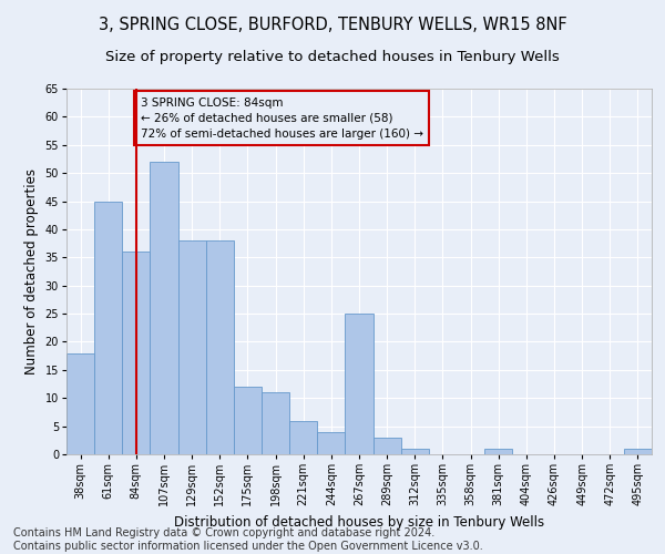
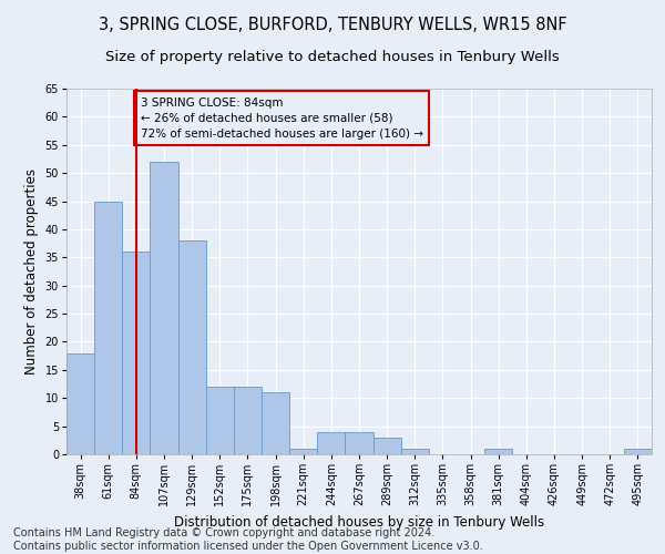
152sqm: 38 -> 12
221sqm: 6 -> 1
267sqm: 25 -> 4
